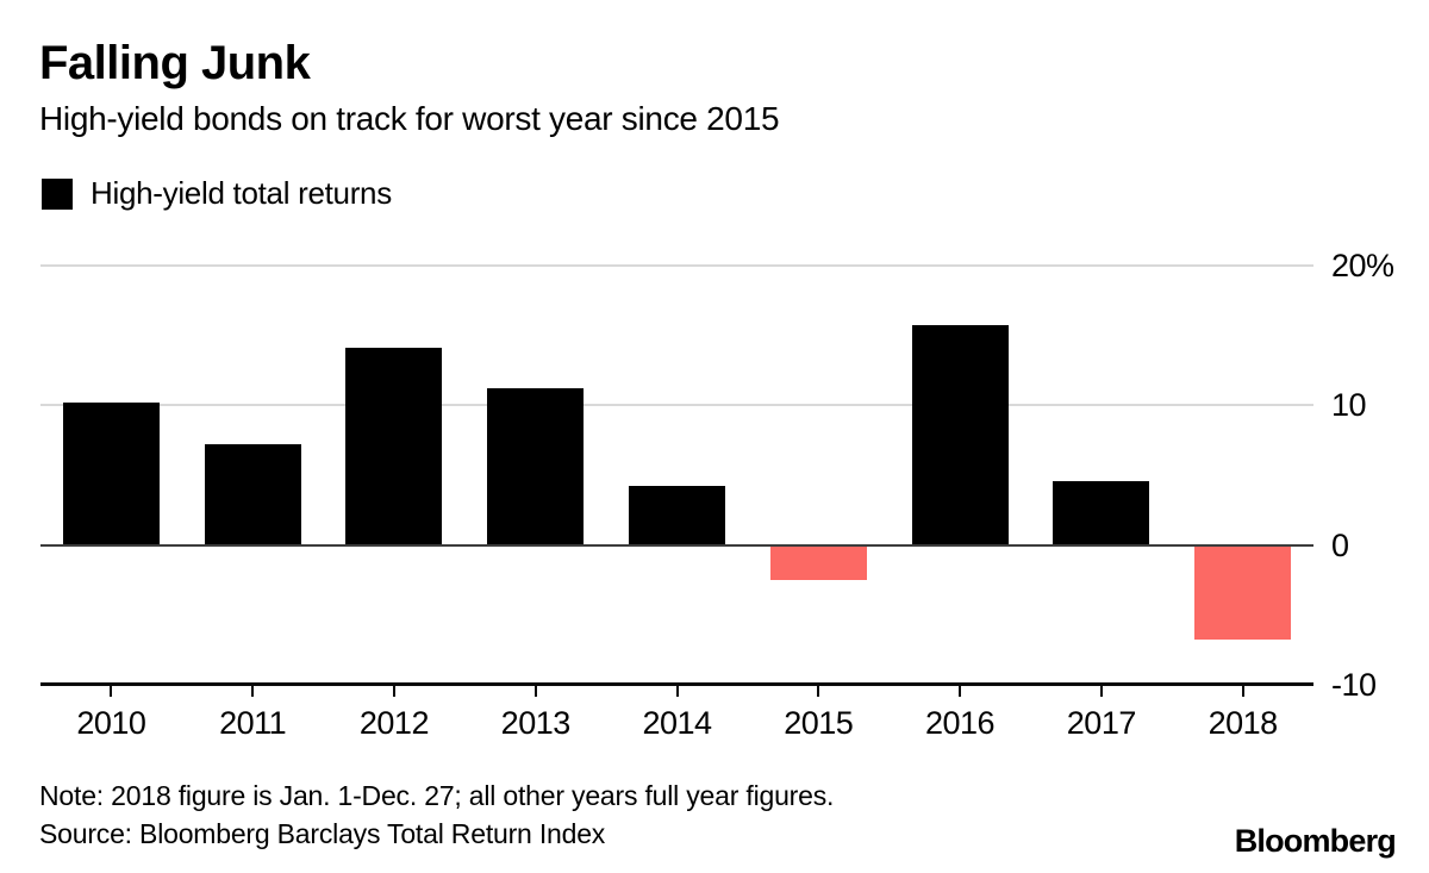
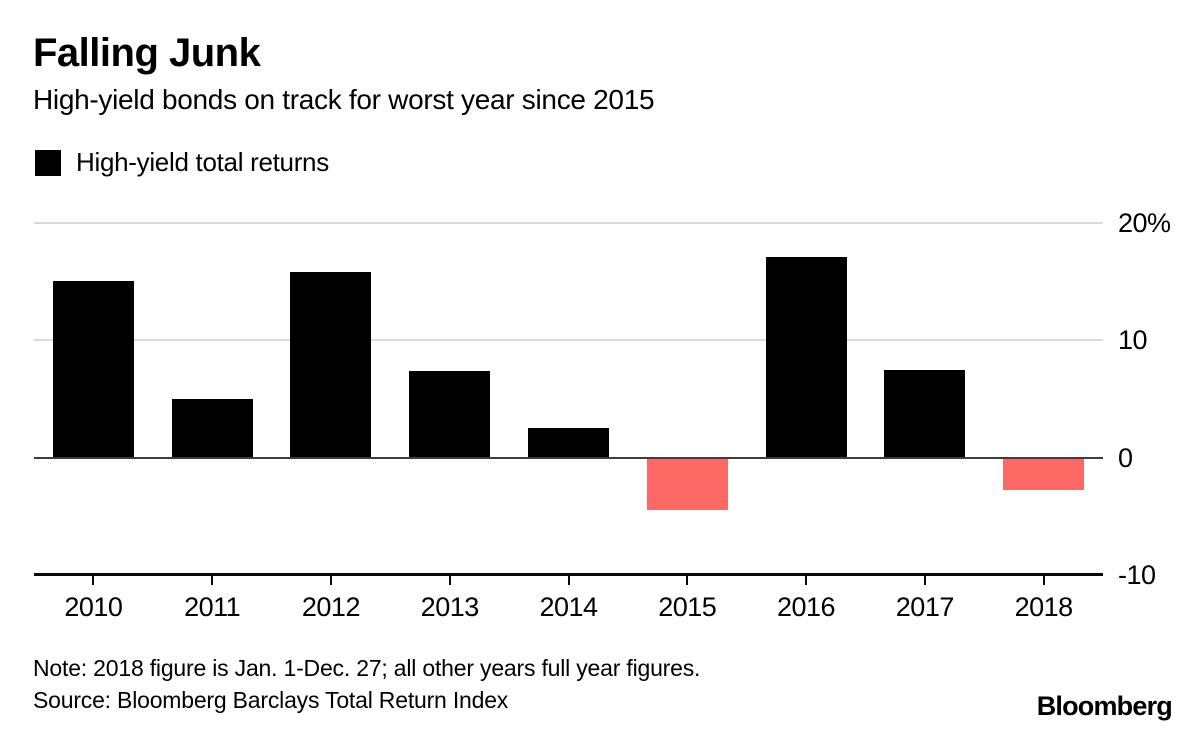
2010: 10.2% -> 15.1%
2011: 7.2% -> 5.0%
2012: 14.1% -> 15.8%
2013: 11.2% -> 7.4%
2014: 4.2% -> 2.5%
2015: -2.5% -> -4.5%
2016: 15.7% -> 17.1%
2017: 4.6% -> 7.5%
2018: -6.8% -> -2.8%
